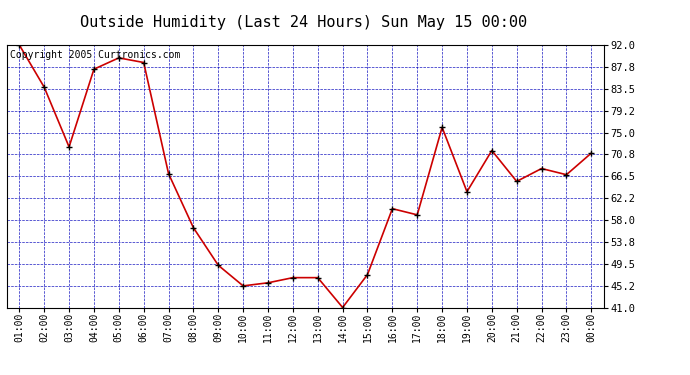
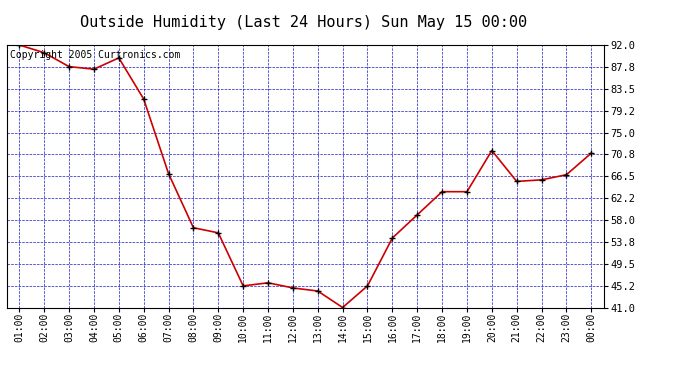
02:00: 83.8 -> 90.5
03:00: 72.2 -> 87.8
06:00: 88.6 -> 81.5
09:00: 49.2 -> 55.5
12:00: 46.8 -> 44.8
13:00: 46.8 -> 44.2
15:00: 47.4 -> 45.2
16:00: 60.2 -> 54.5
18:00: 76.0 -> 63.5
22:00: 68.0 -> 65.8
